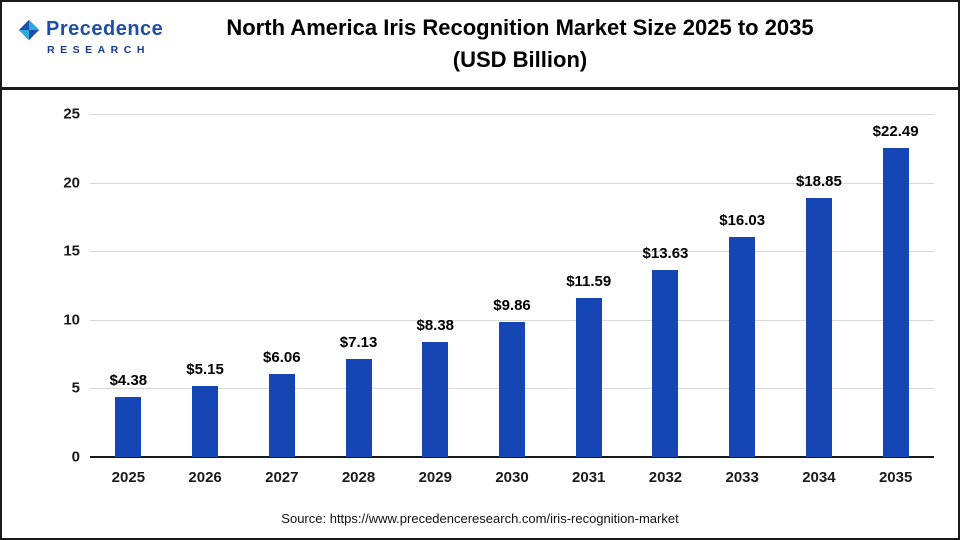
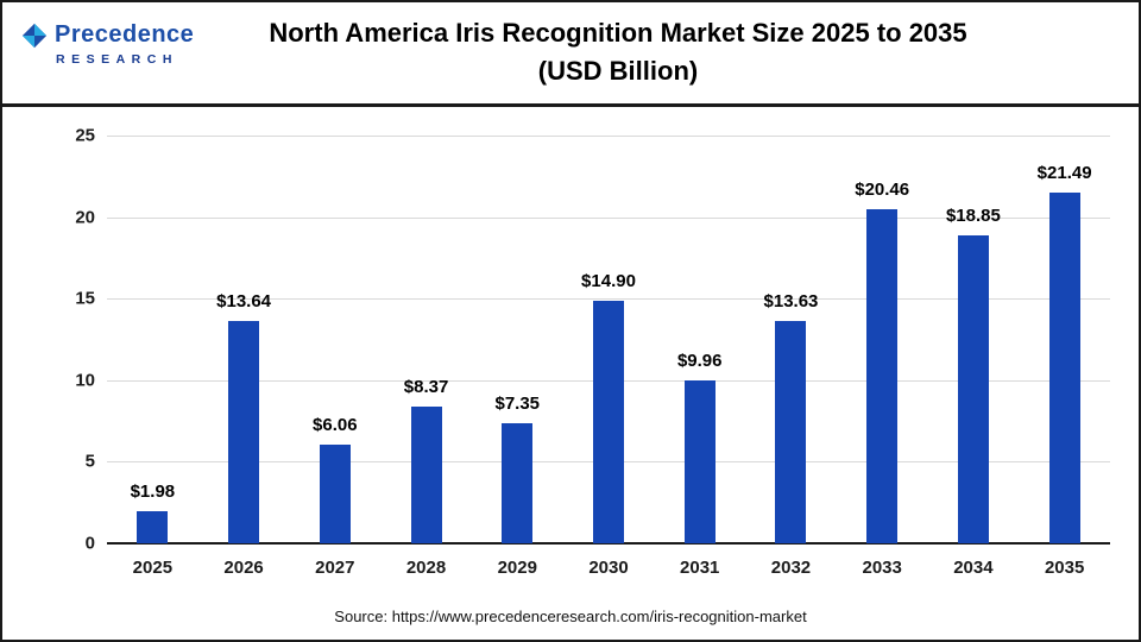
2025: $4.38 -> $1.98
2026: $5.15 -> $13.64
2028: $7.13 -> $8.37
2029: $8.38 -> $7.35
2030: $9.86 -> $14.90
2031: $11.59 -> $9.96
2033: $16.03 -> $20.46
2035: $22.49 -> $21.49
